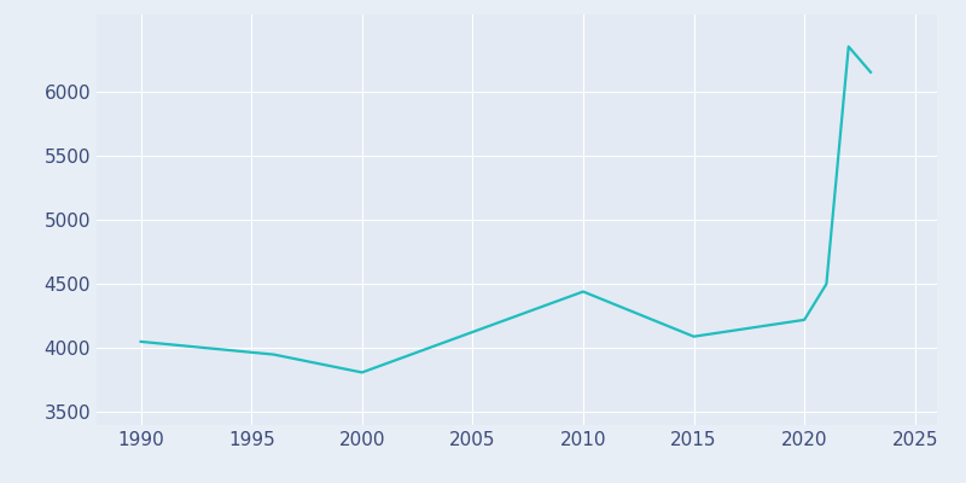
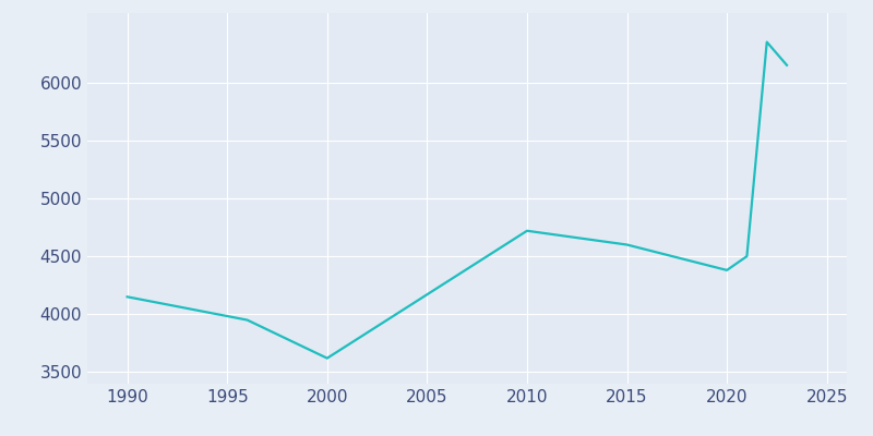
1990: 4050 -> 4150
2000: 3810 -> 3620
2010: 4440 -> 4720
2015: 4090 -> 4600
2020: 4220 -> 4380
